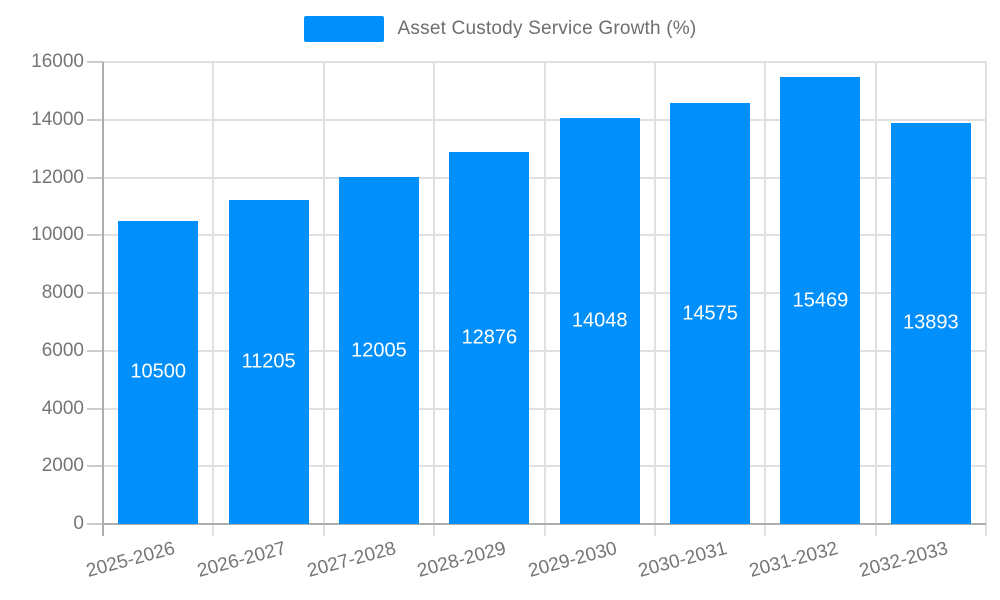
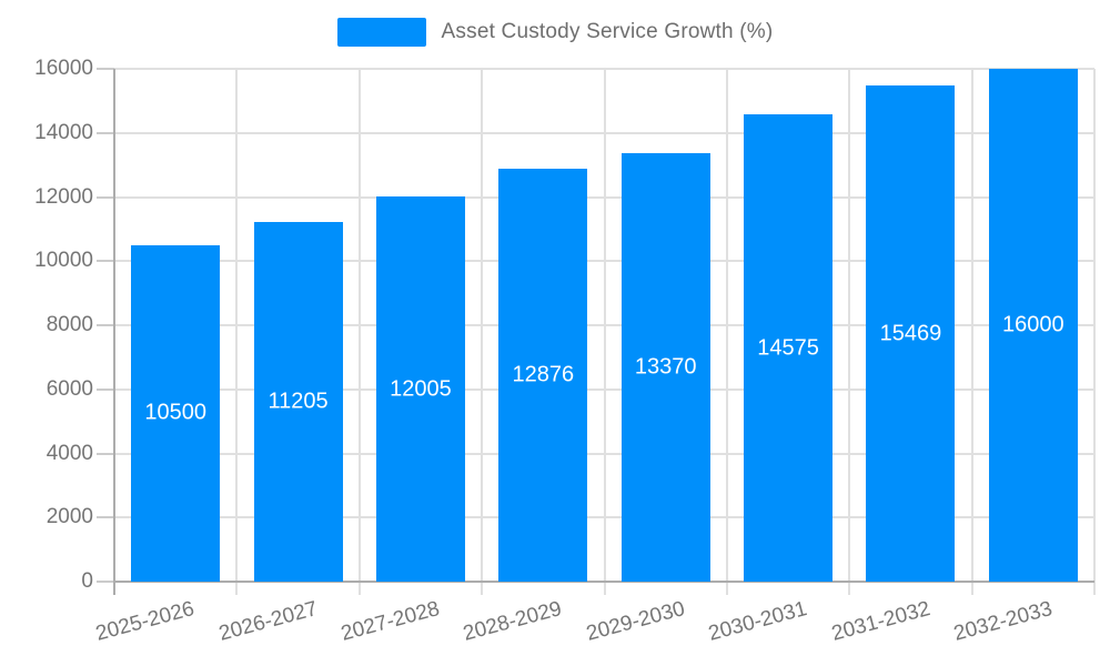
2029-2030: 14048 -> 13370
2032-2033: 13893 -> 16000
